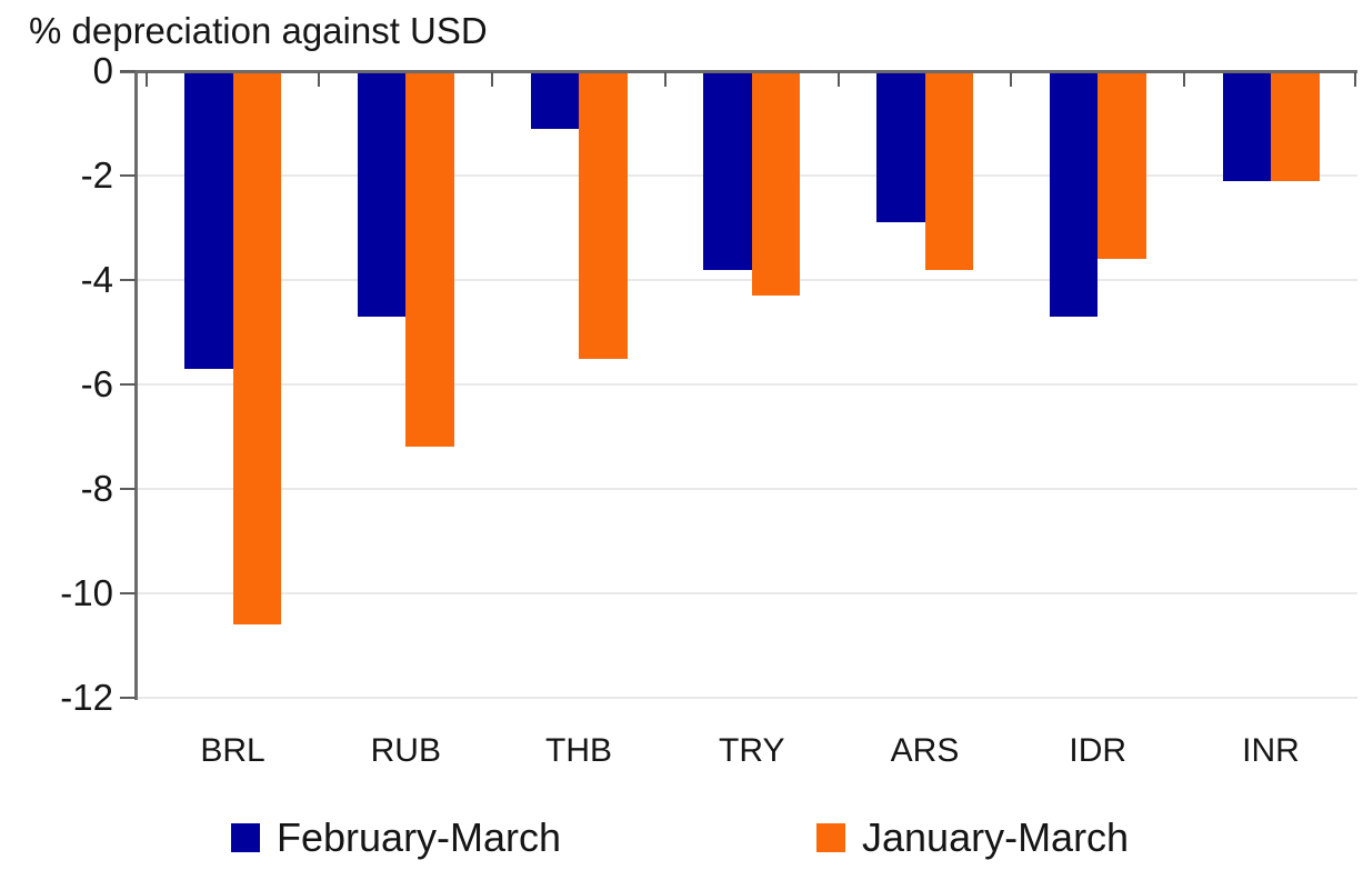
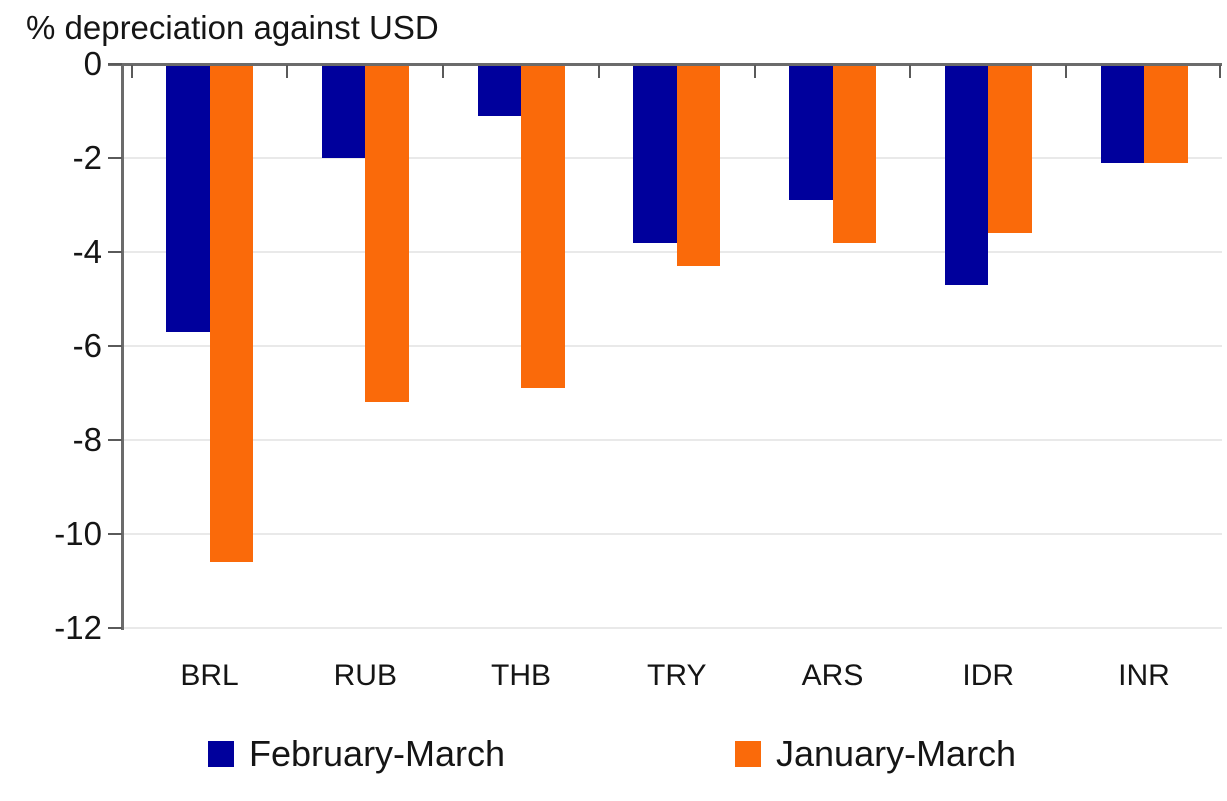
February-March/RUB: -4.7 -> -2.0
January-March/THB: -5.5 -> -6.9
